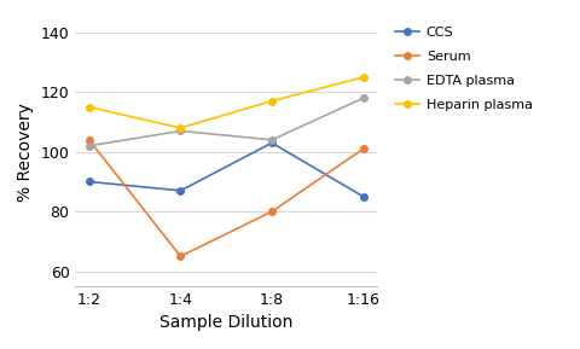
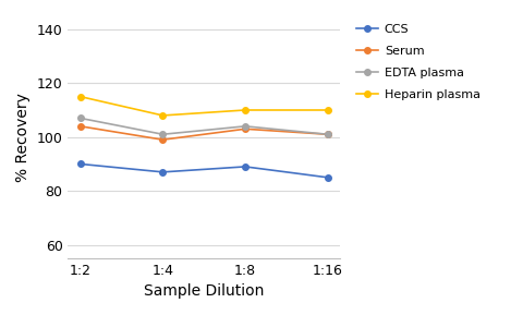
EDTA plasma/1:2: 102 -> 107
Serum/1:4: 65 -> 99
EDTA plasma/1:4: 107 -> 101
CCS/1:8: 103 -> 89
Serum/1:8: 80 -> 103
Heparin plasma/1:8: 117 -> 110
EDTA plasma/1:16: 118 -> 101
Heparin plasma/1:16: 125 -> 110
